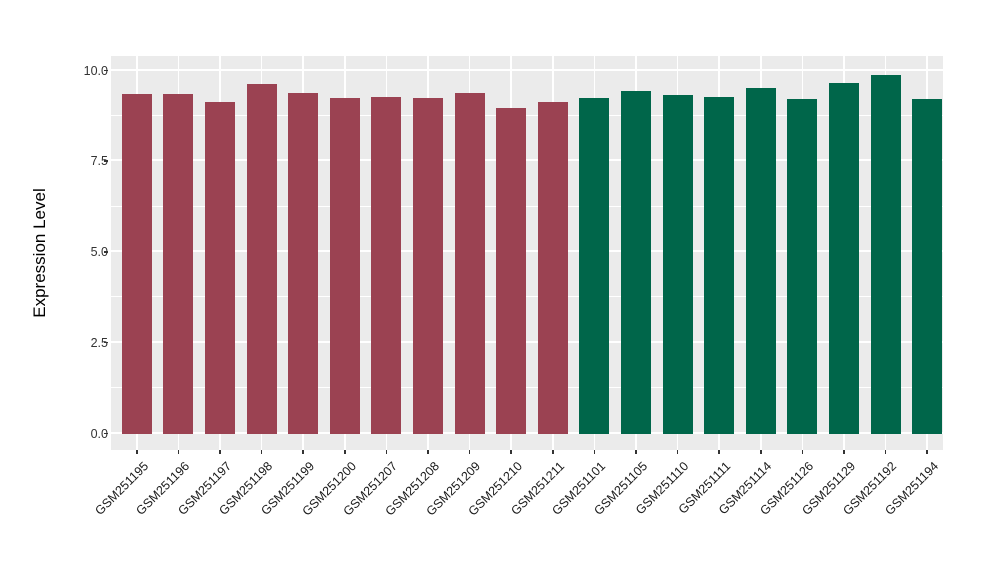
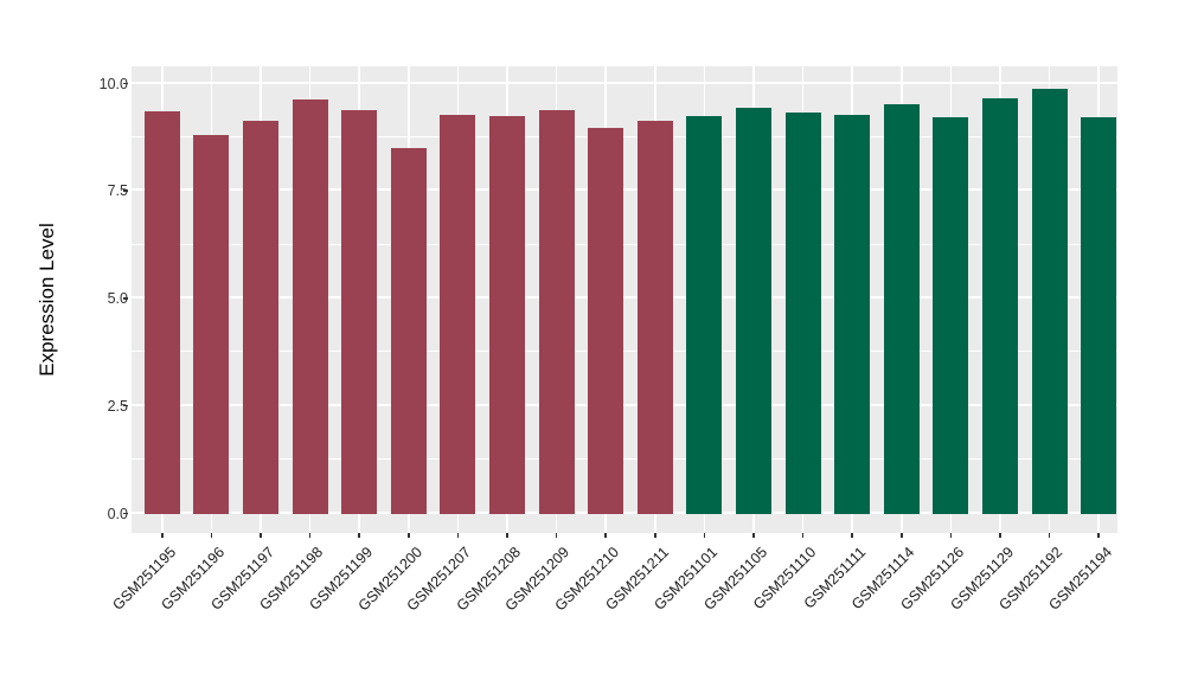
GSM251196: 9.3 -> 8.8
GSM251200: 9.2 -> 8.5
